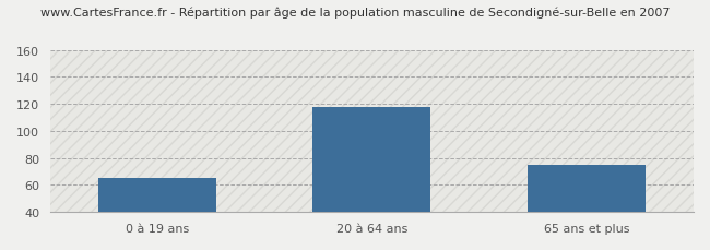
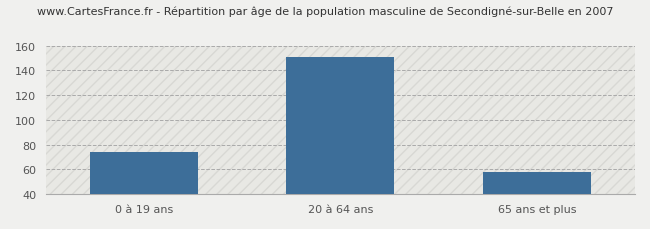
0 à 19 ans: 65 -> 74
20 à 64 ans: 118 -> 151
65 ans et plus: 75 -> 58
